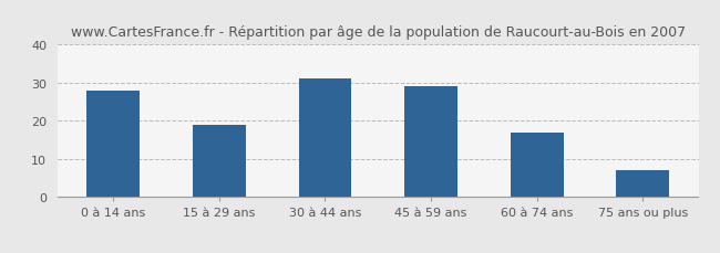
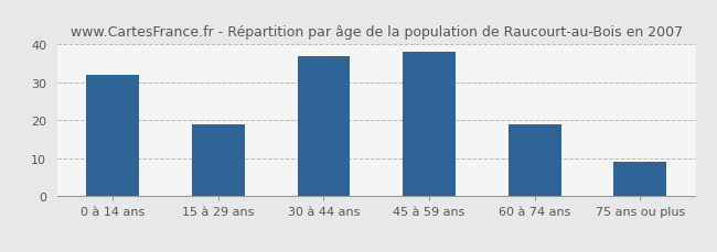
0 à 14 ans: 28 -> 32
30 à 44 ans: 31 -> 37
45 à 59 ans: 29 -> 38
60 à 74 ans: 17 -> 19
75 ans ou plus: 7 -> 9
